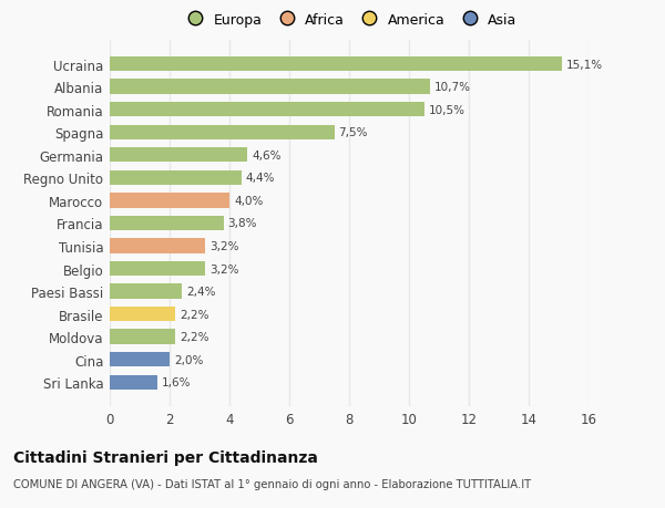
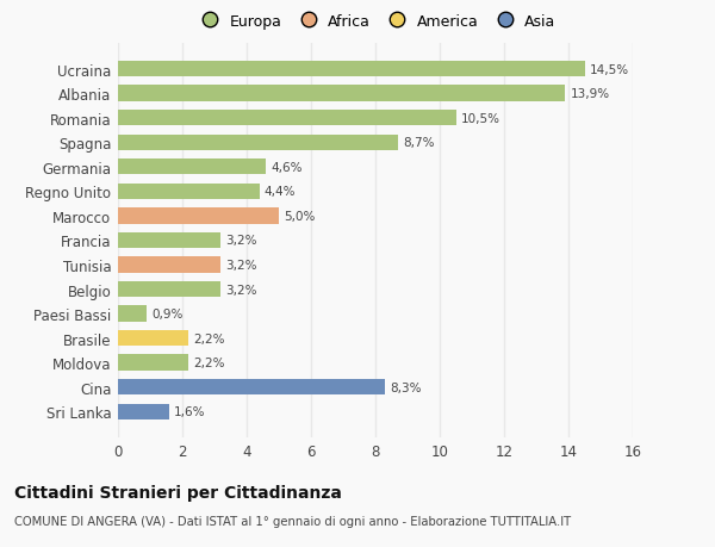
Ucraina: 15,1% -> 14,5%
Albania: 10,7% -> 13,9%
Spagna: 7,5% -> 8,7%
Marocco: 4,0% -> 5,0%
Francia: 3,8% -> 3,2%
Paesi Bassi: 2,4% -> 0,9%
Cina: 2,0% -> 8,3%
